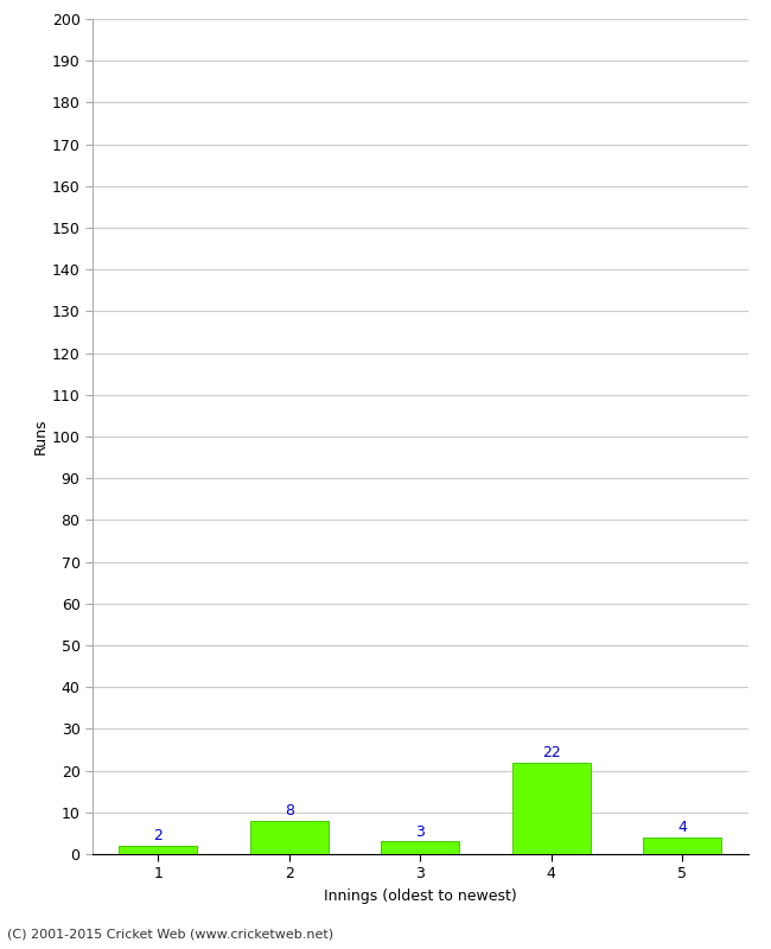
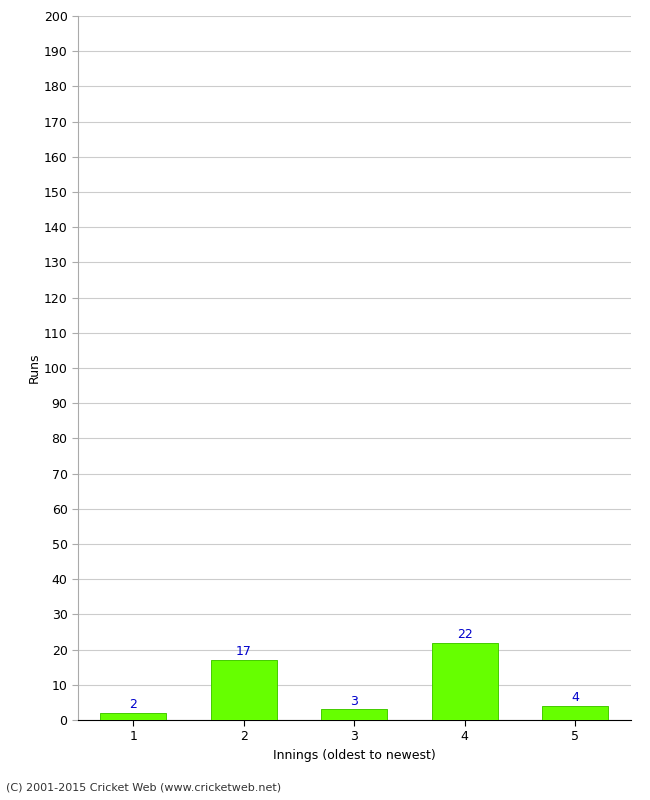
2: 8 -> 17
